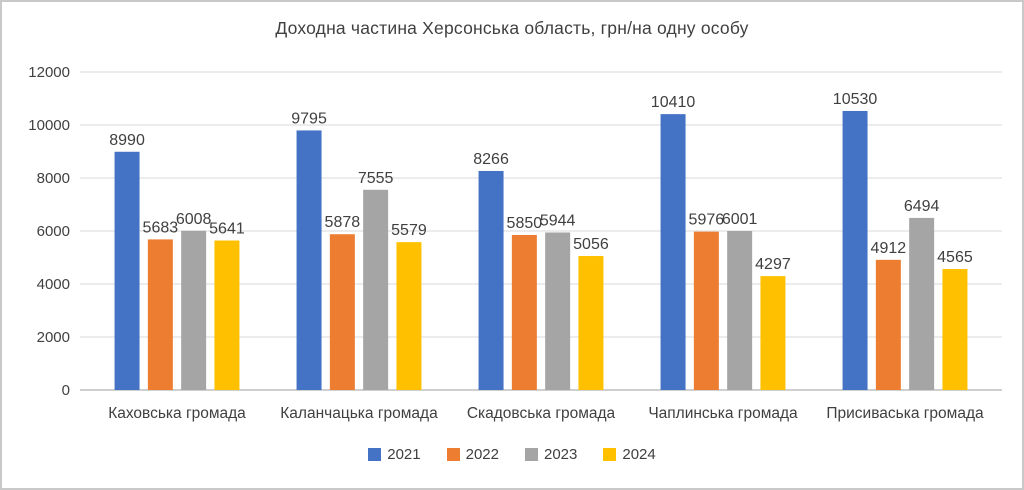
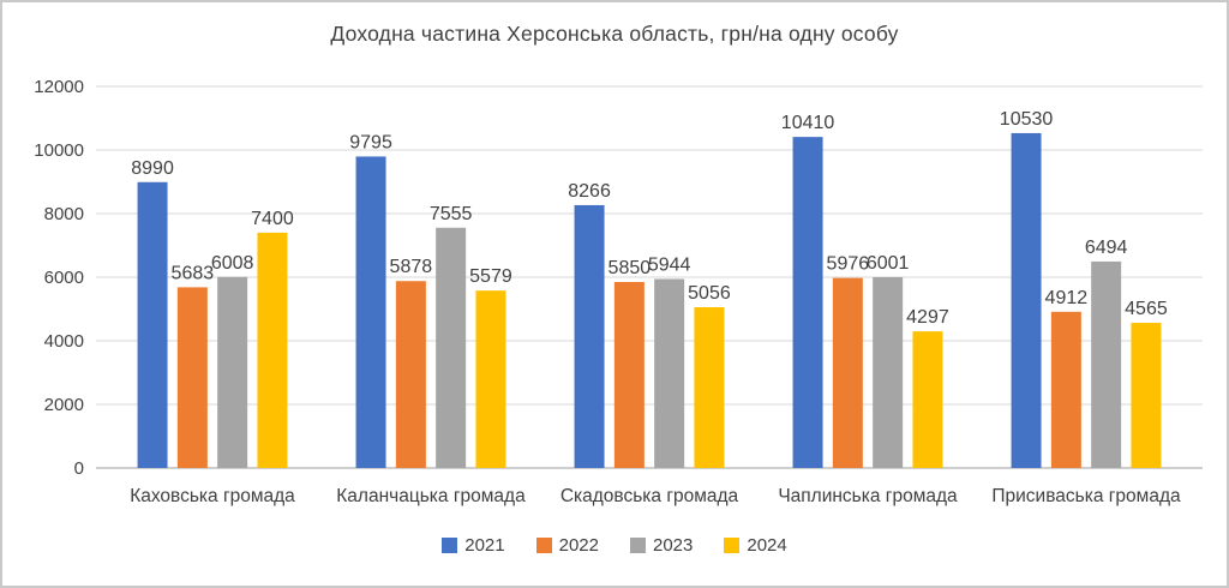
2024/Каховська громада: 5641 -> 7400
